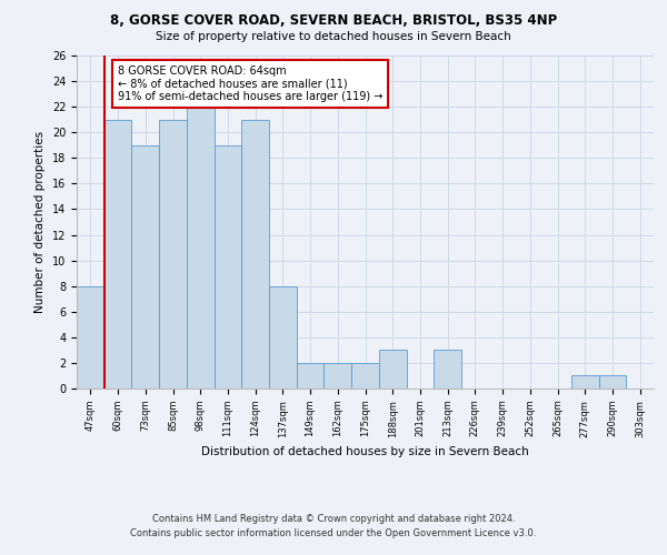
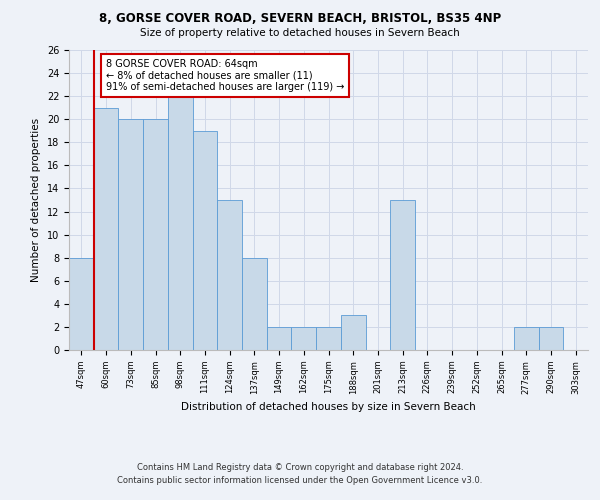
73sqm: 19 -> 20
85sqm: 21 -> 20
124sqm: 21 -> 13
213sqm: 3 -> 13
277sqm: 1 -> 2
290sqm: 1 -> 2
